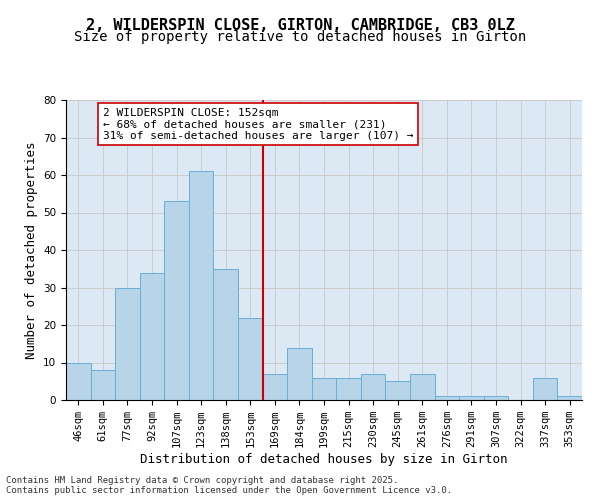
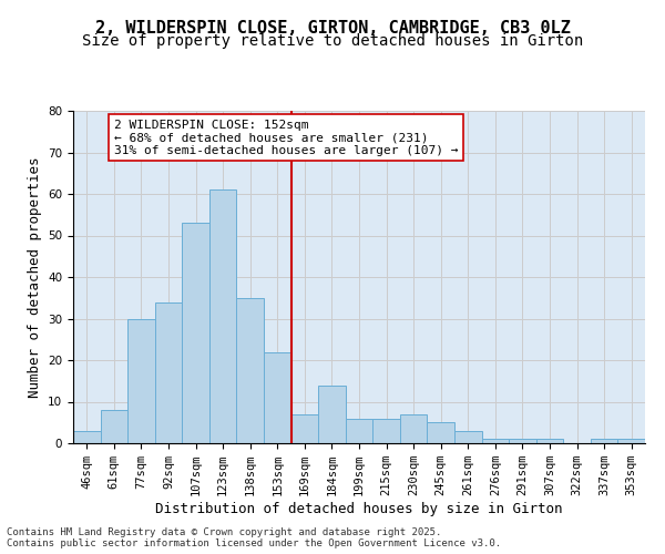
46sqm: 10 -> 3
261sqm: 7 -> 3
337sqm: 6 -> 1
